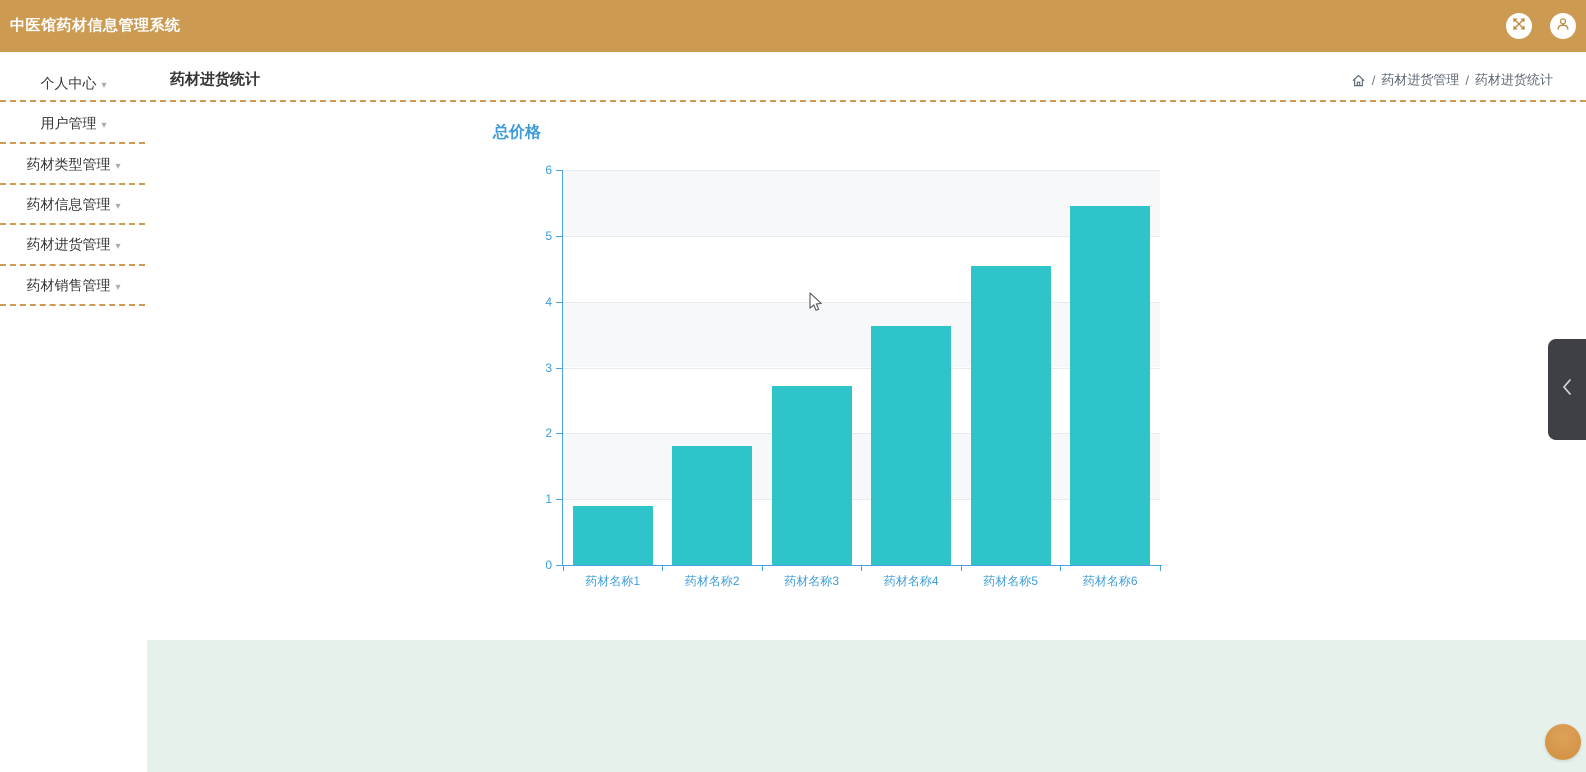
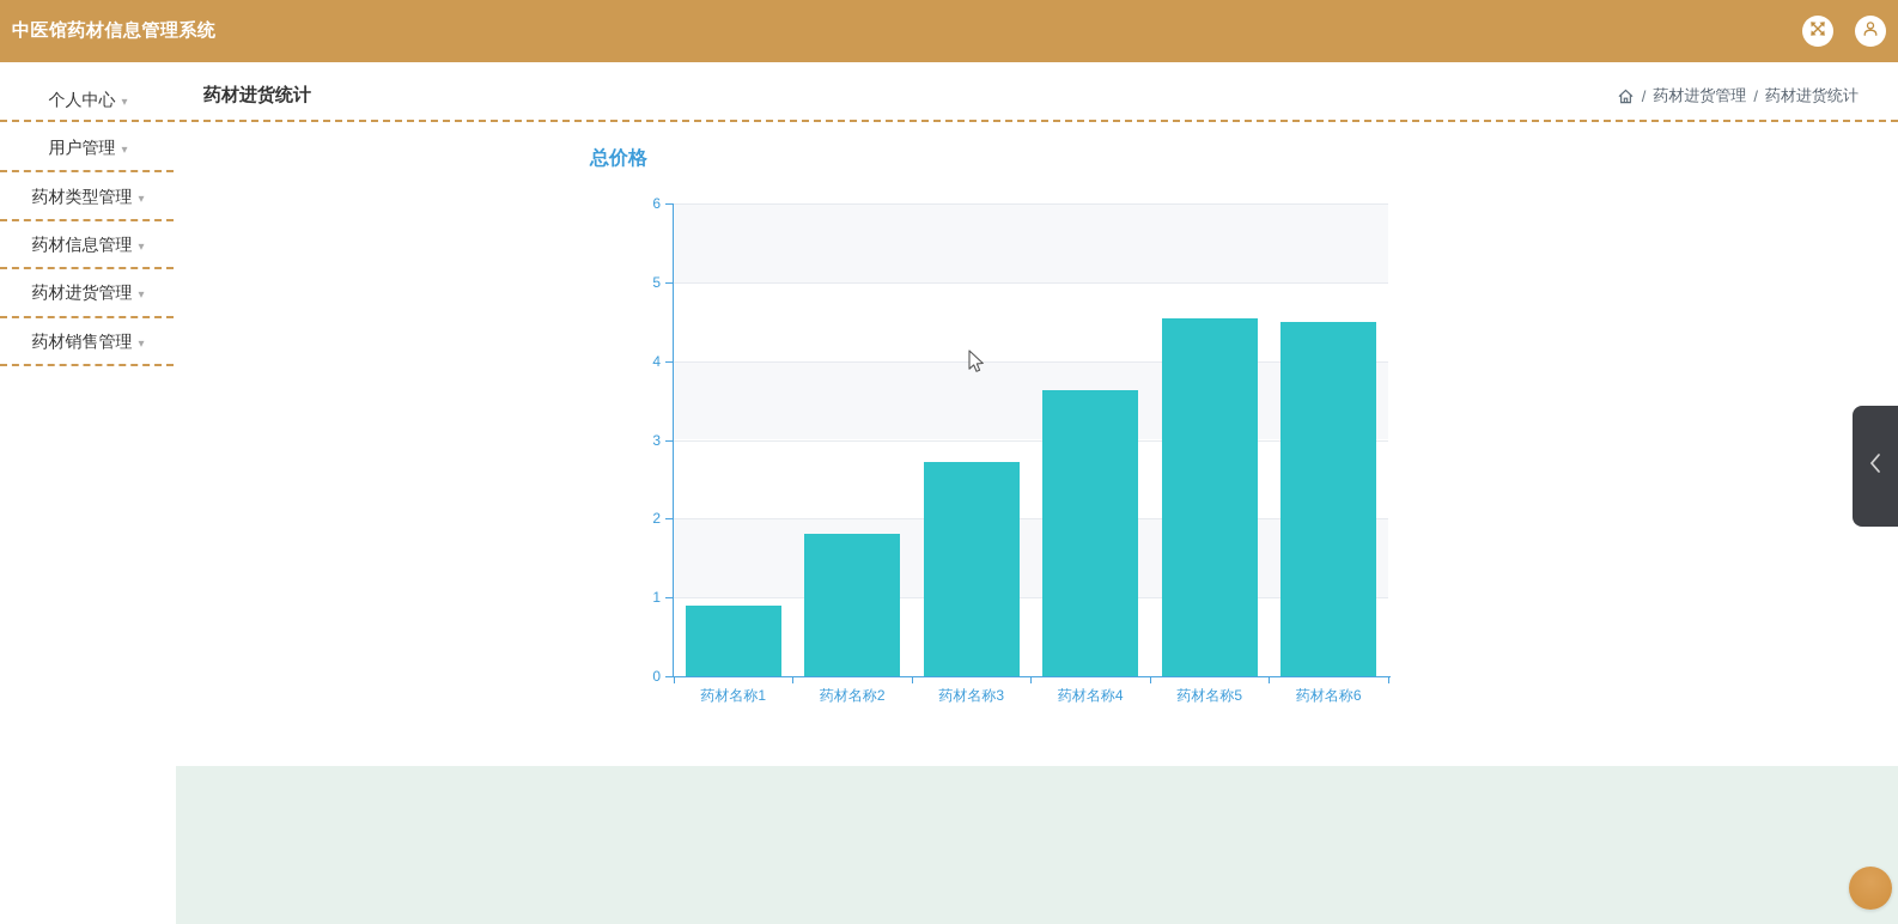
药材名称6: 5.5 -> 4.5
